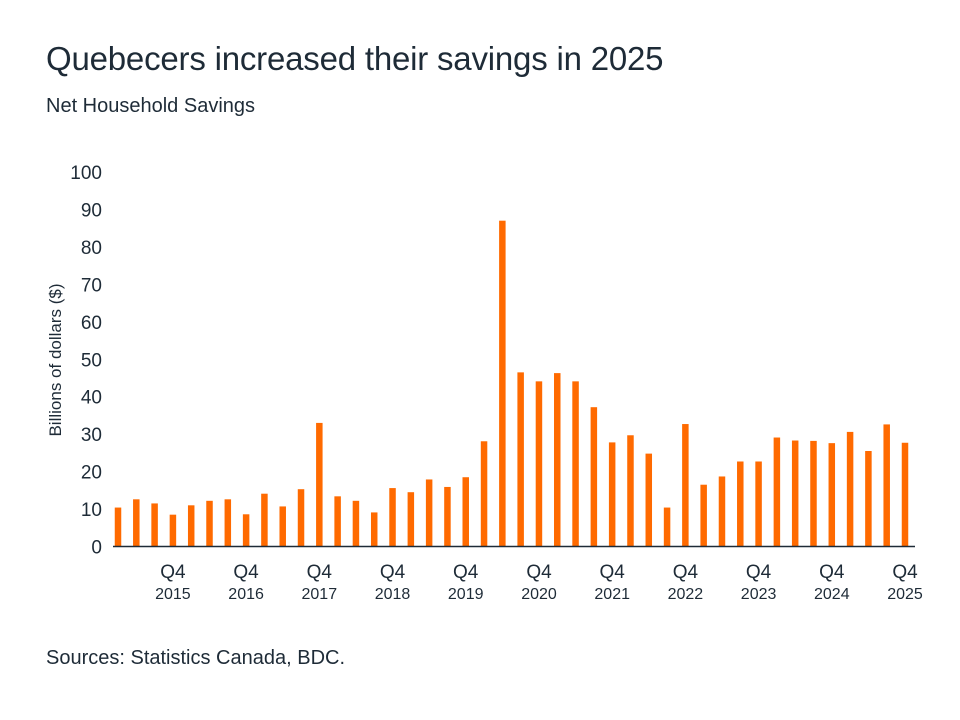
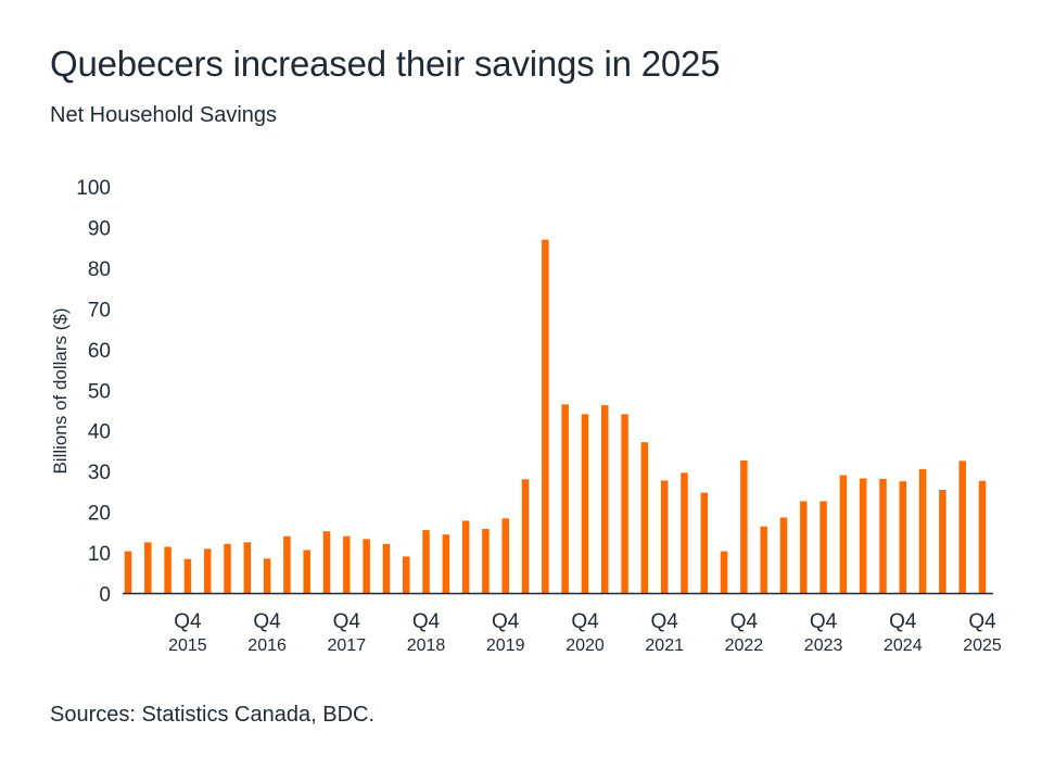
Q4 2017: 33 -> 14
